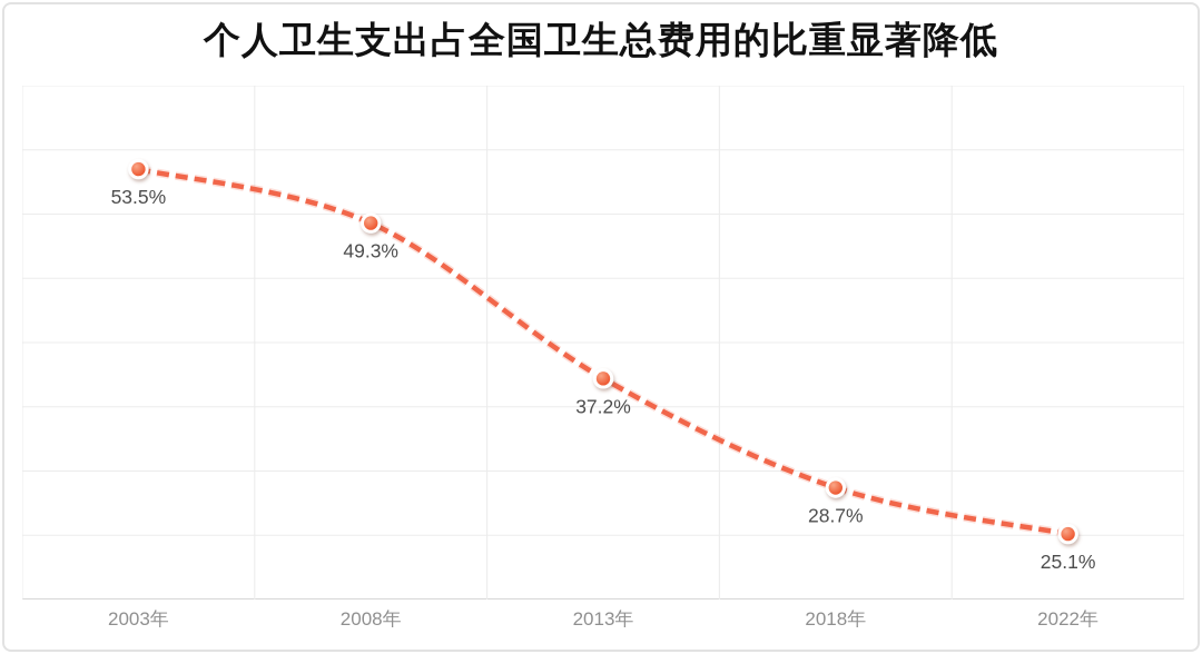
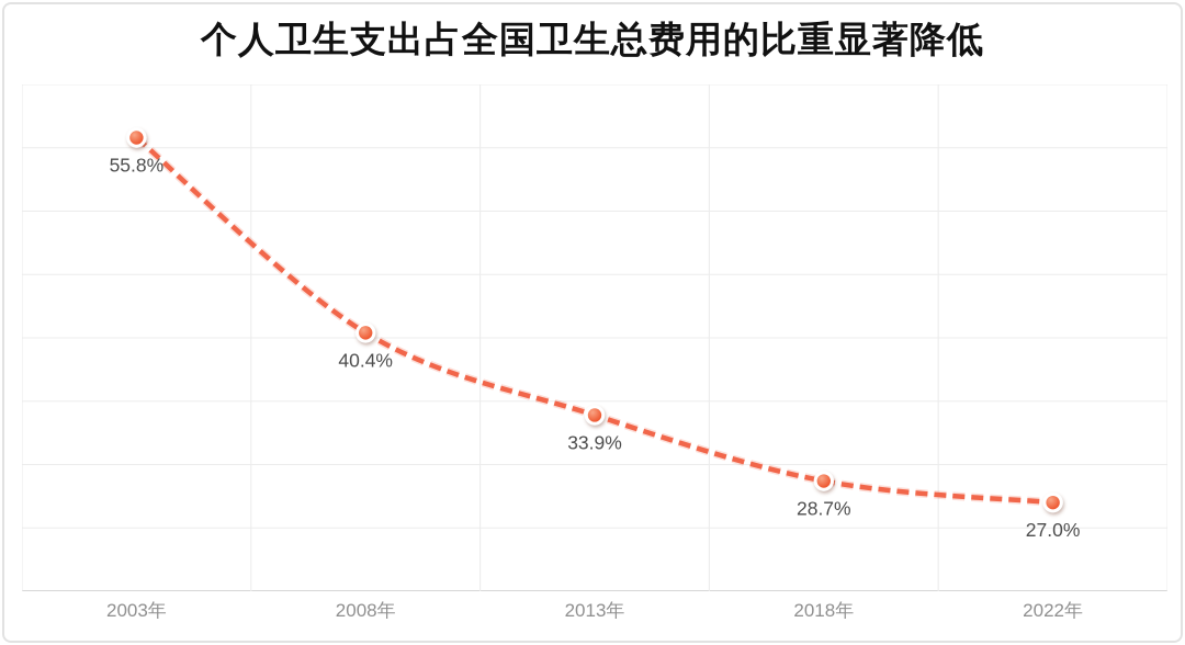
2003年: 53.5% -> 55.8%
2008年: 49.3% -> 40.4%
2013年: 37.2% -> 33.9%
2022年: 25.1% -> 27.0%
